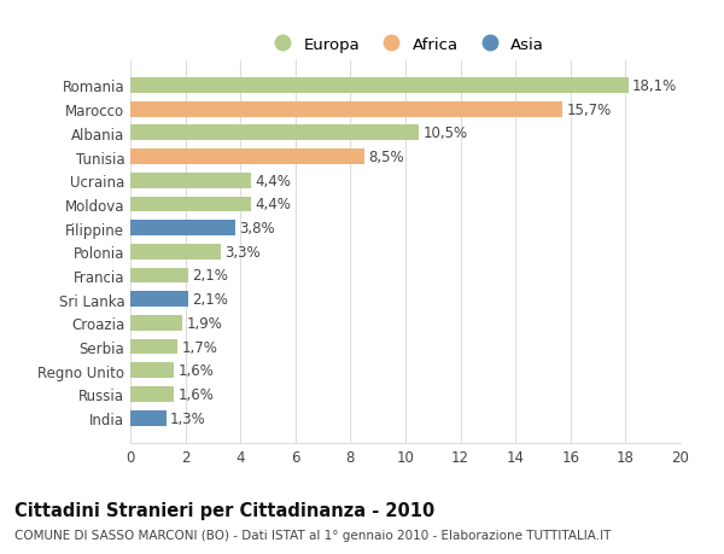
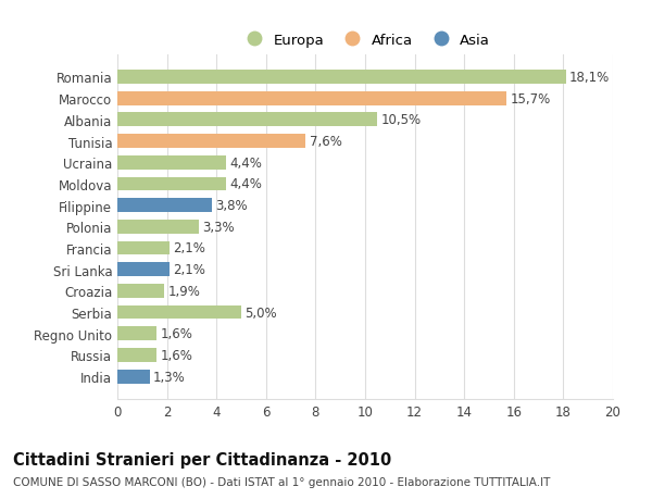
Tunisia: 8,5% -> 7,6%
Serbia: 1,7% -> 5,0%
